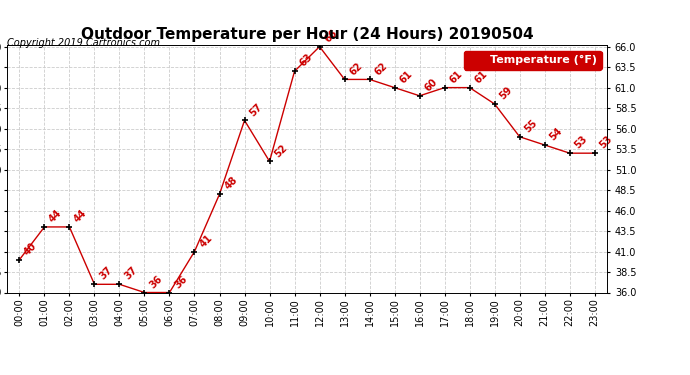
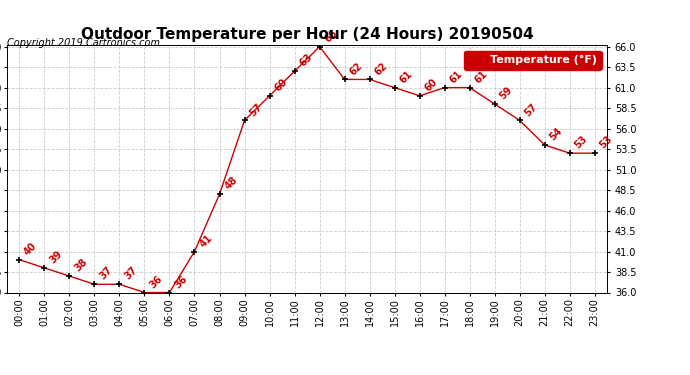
01:00: 44 -> 39
02:00: 44 -> 38
10:00: 52 -> 60
20:00: 55 -> 57
